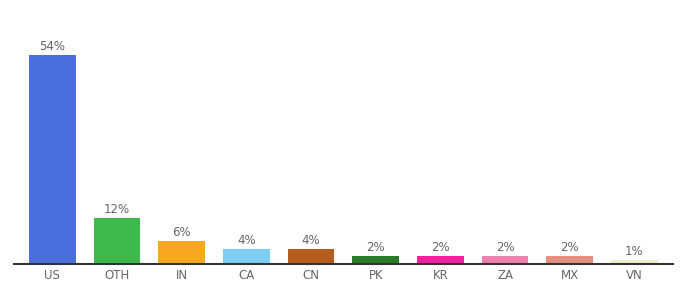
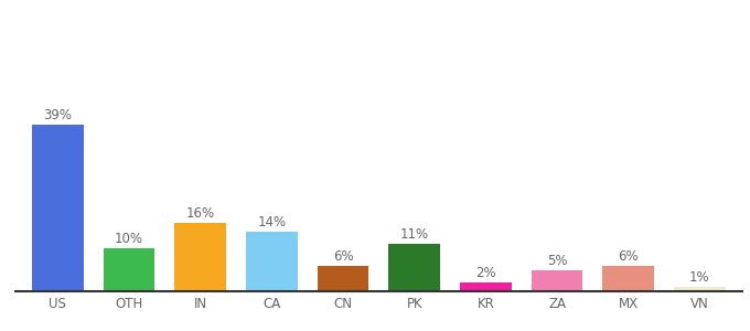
US: 54% -> 39%
OTH: 12% -> 10%
IN: 6% -> 16%
CA: 4% -> 14%
CN: 4% -> 6%
PK: 2% -> 11%
ZA: 2% -> 5%
MX: 2% -> 6%
